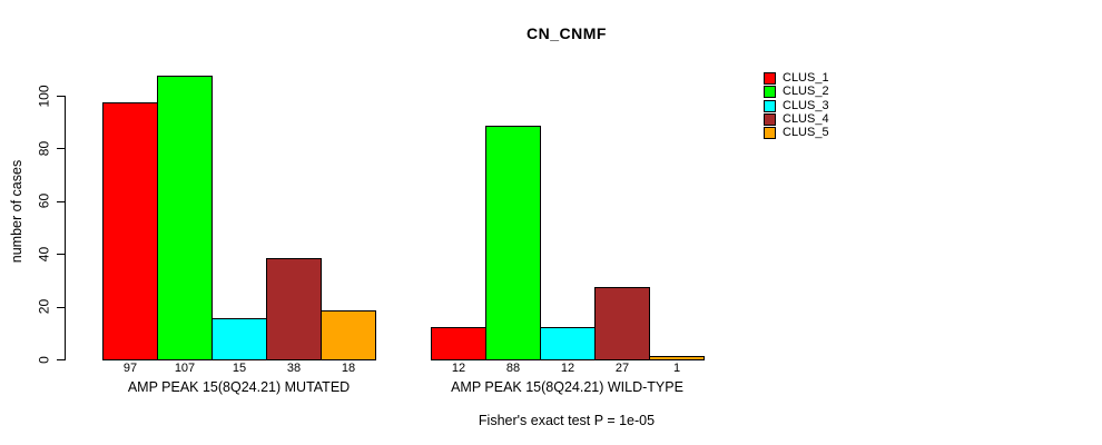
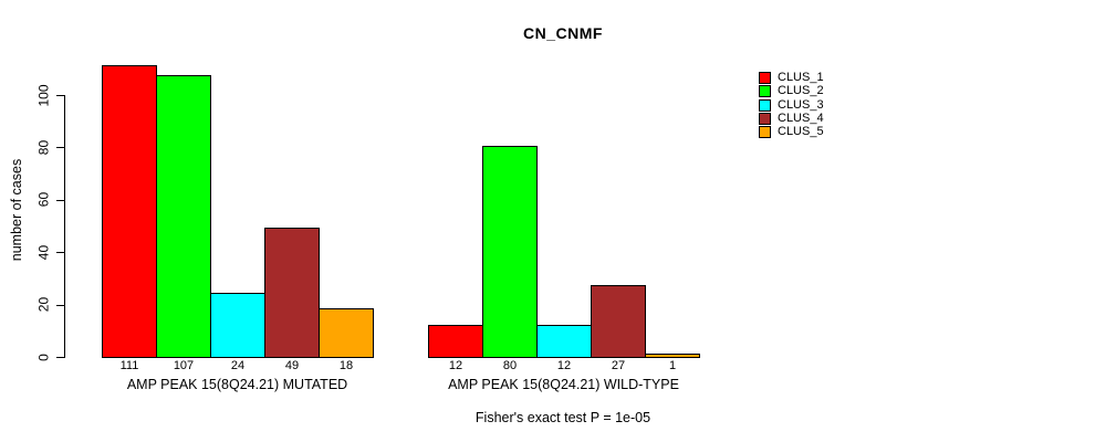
CLUS_1/AMP PEAK 15(8Q24.21) MUTATED: 97 -> 111
CLUS_3/AMP PEAK 15(8Q24.21) MUTATED: 15 -> 24
CLUS_4/AMP PEAK 15(8Q24.21) MUTATED: 38 -> 49
CLUS_2/AMP PEAK 15(8Q24.21) WILD-TYPE: 88 -> 80
